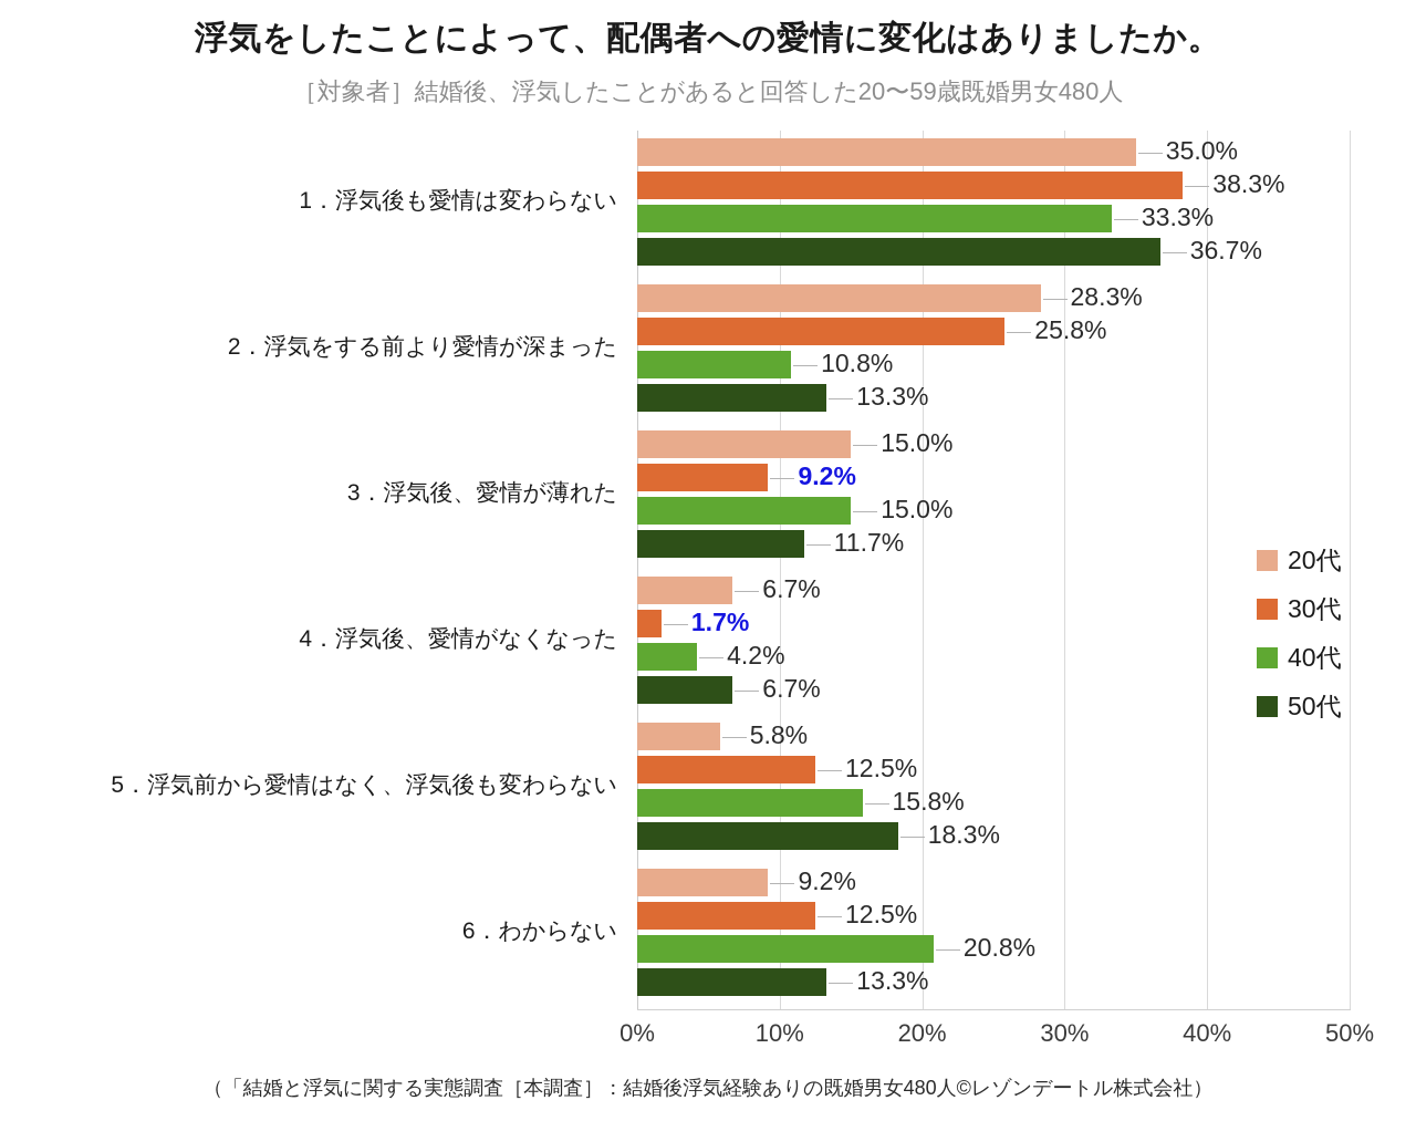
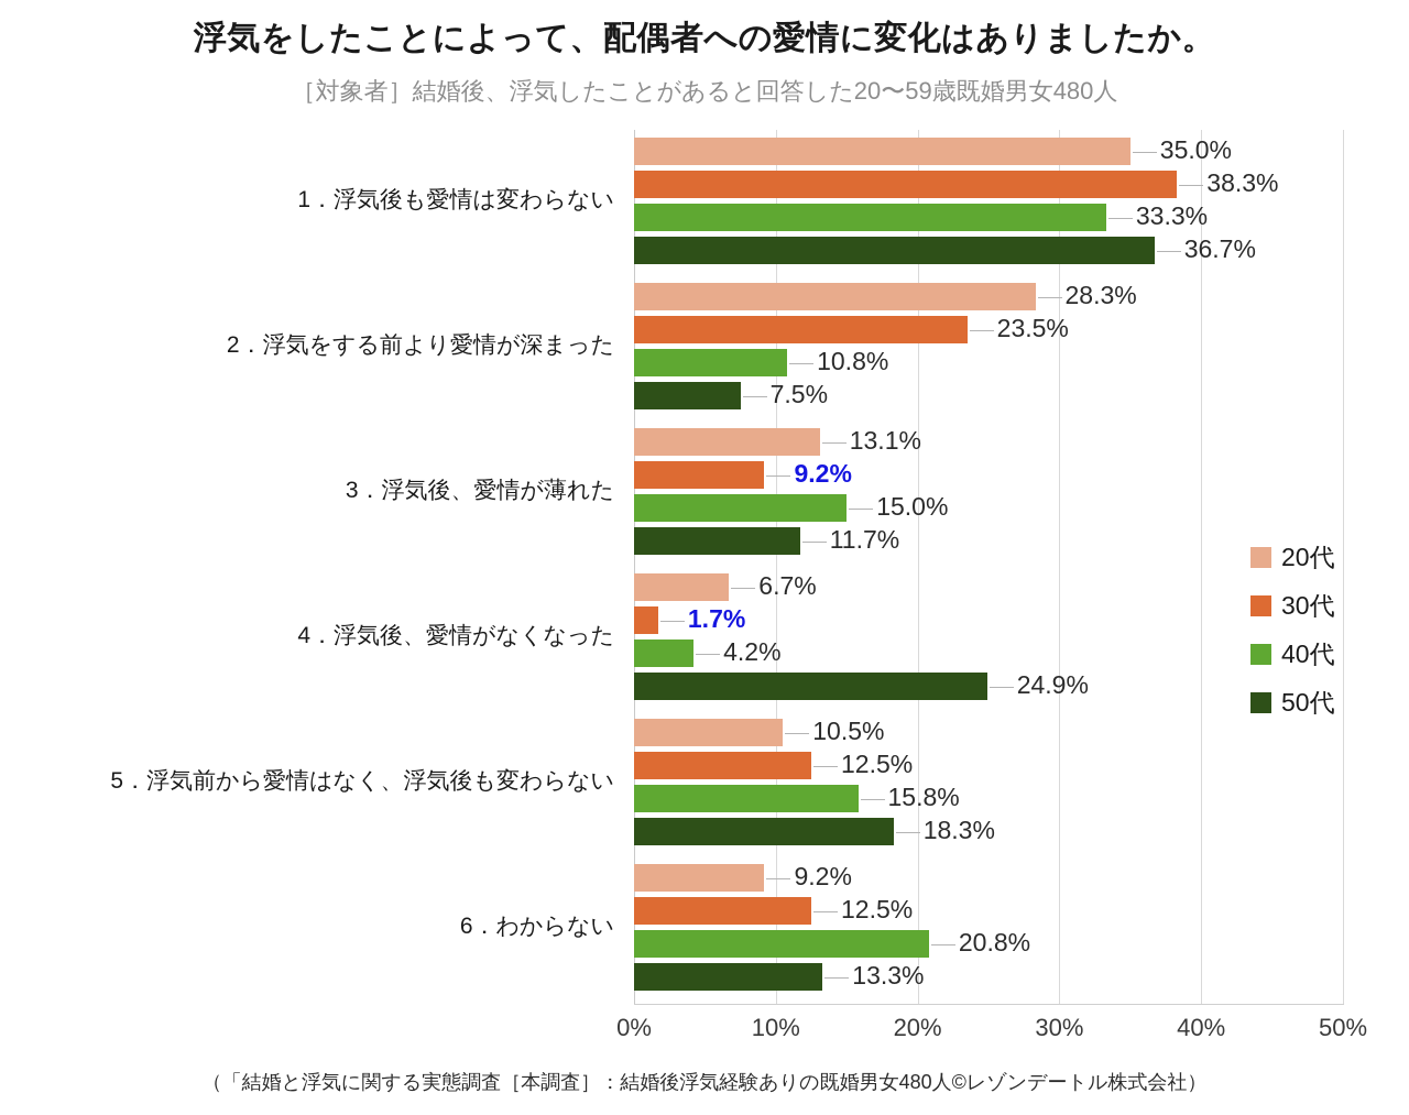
30代/2．浮気をする前より愛情が深まった: 25.8% -> 23.5%
50代/2．浮気をする前より愛情が深まった: 13.3% -> 7.5%
20代/3．浮気後、愛情が薄れた: 15.0% -> 13.1%
50代/4．浮気後、愛情がなくなった: 6.7% -> 24.9%
20代/5．浮気前から愛情はなく、浮気後も変わらない: 5.8% -> 10.5%
